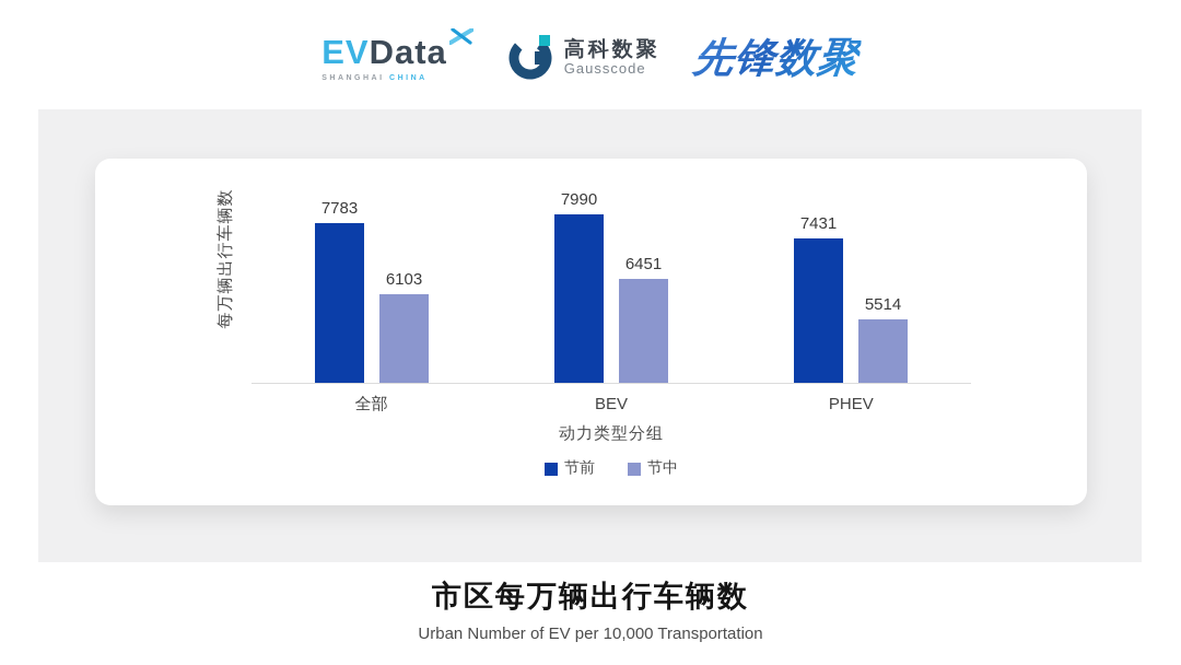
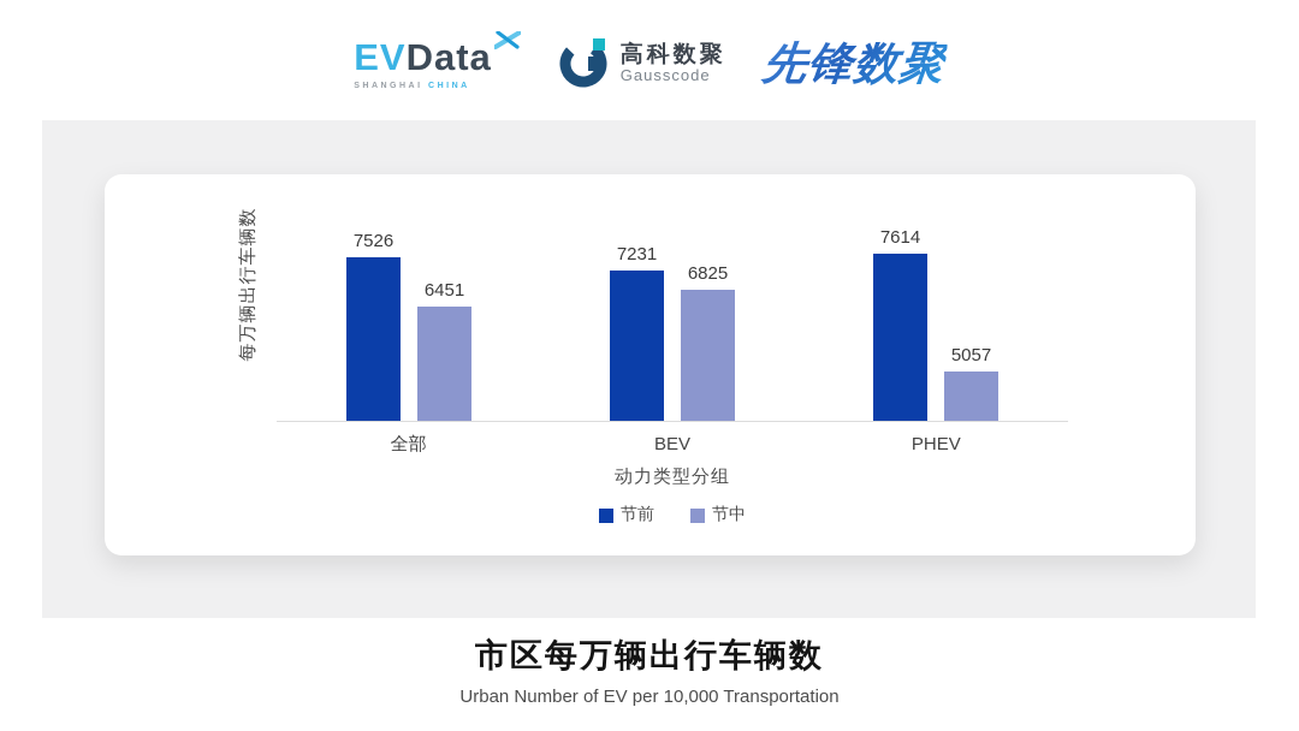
节前/全部: 7783 -> 7526
节中/全部: 6103 -> 6451
节前/BEV: 7990 -> 7231
节中/BEV: 6451 -> 6825
节前/PHEV: 7431 -> 7614
节中/PHEV: 5514 -> 5057
